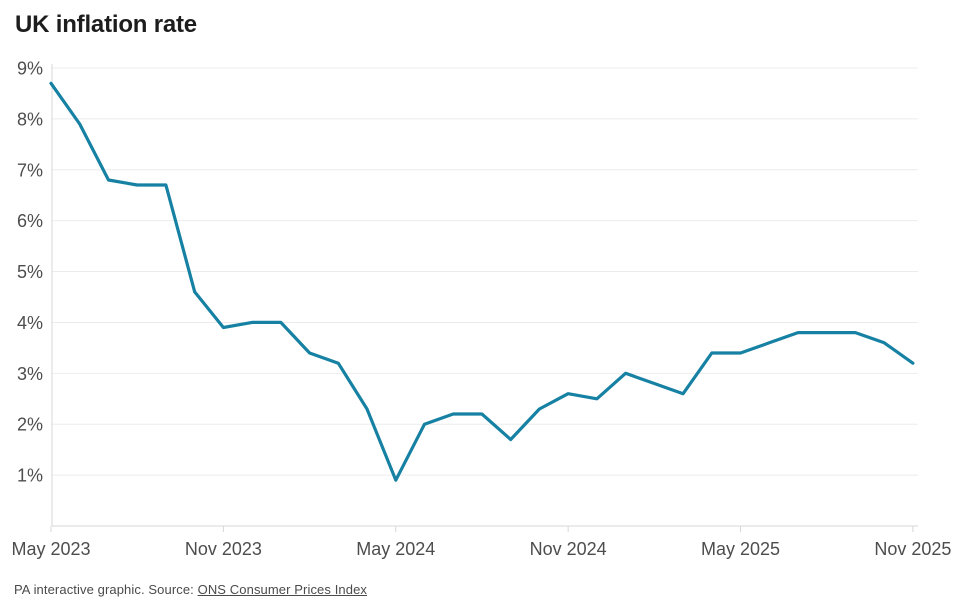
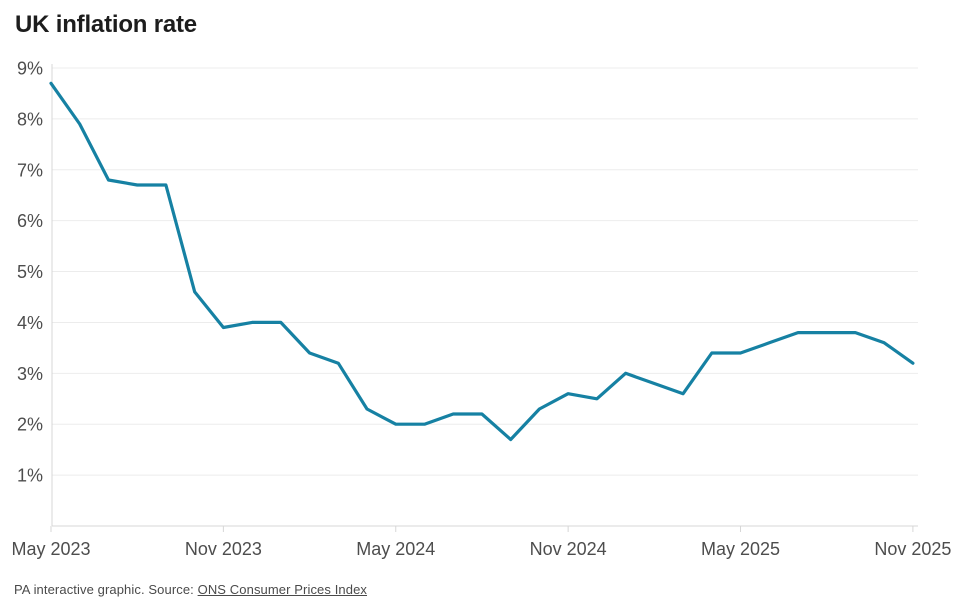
May 2024: 0.9% -> 2.0%
